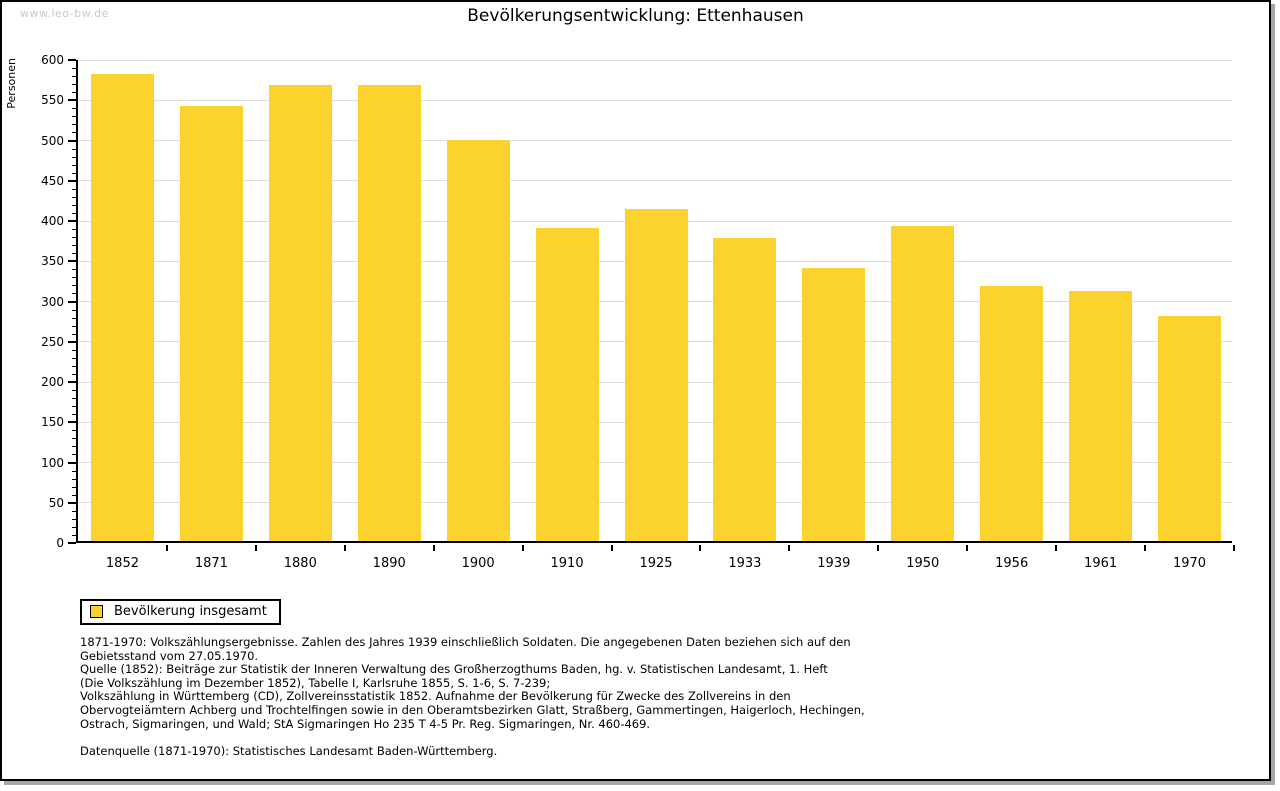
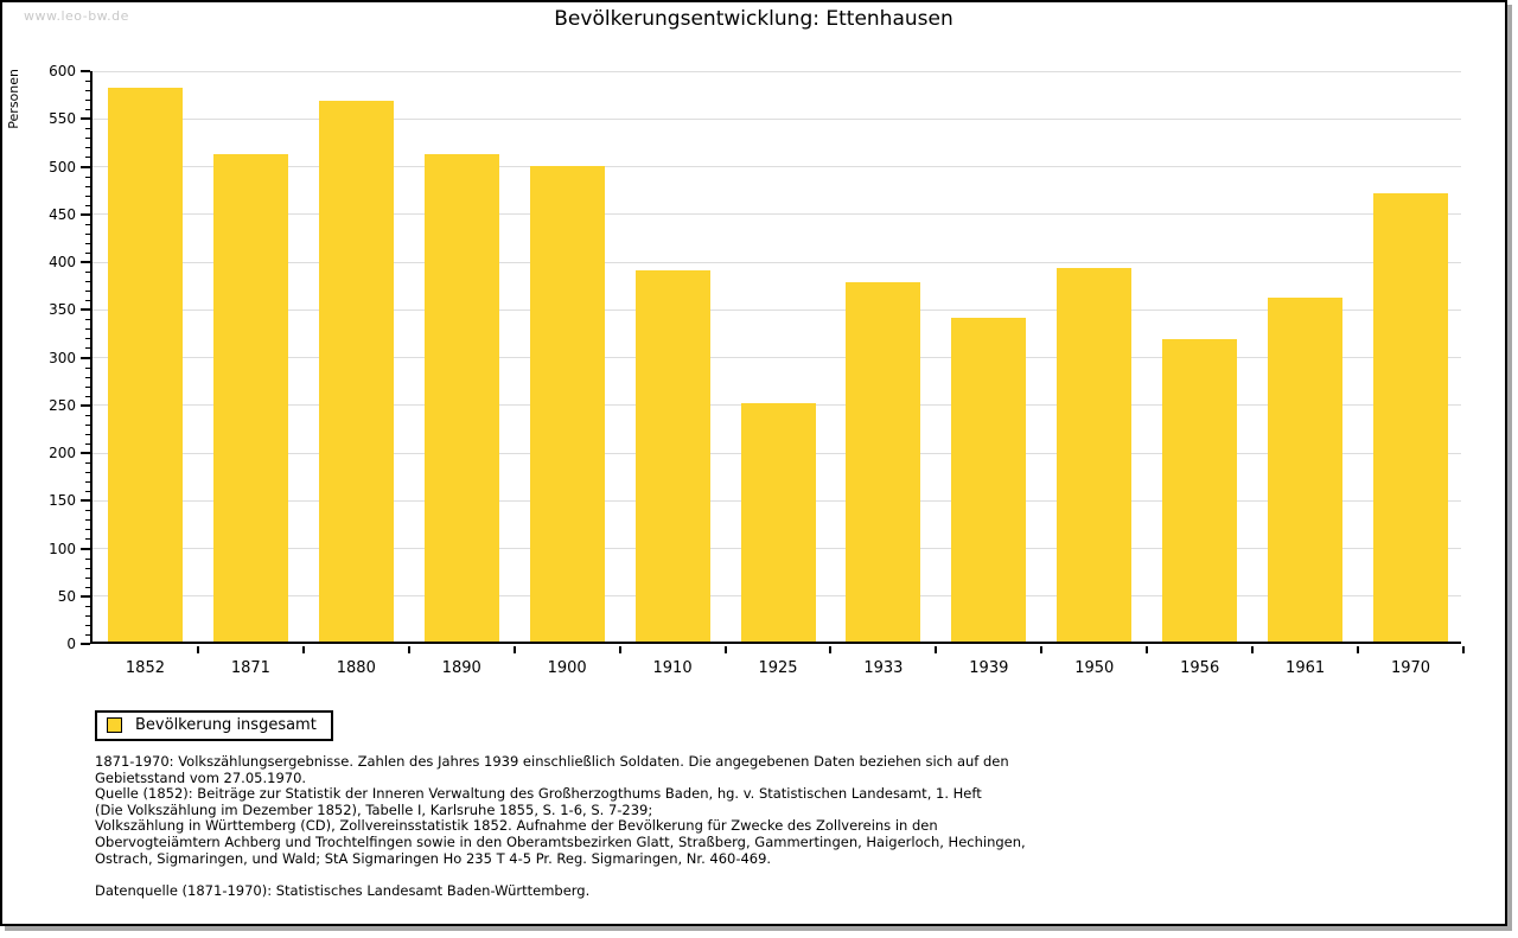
1871: 540 -> 510
1890: 570 -> 510
1925: 410 -> 250
1961: 310 -> 360
1970: 280 -> 470
